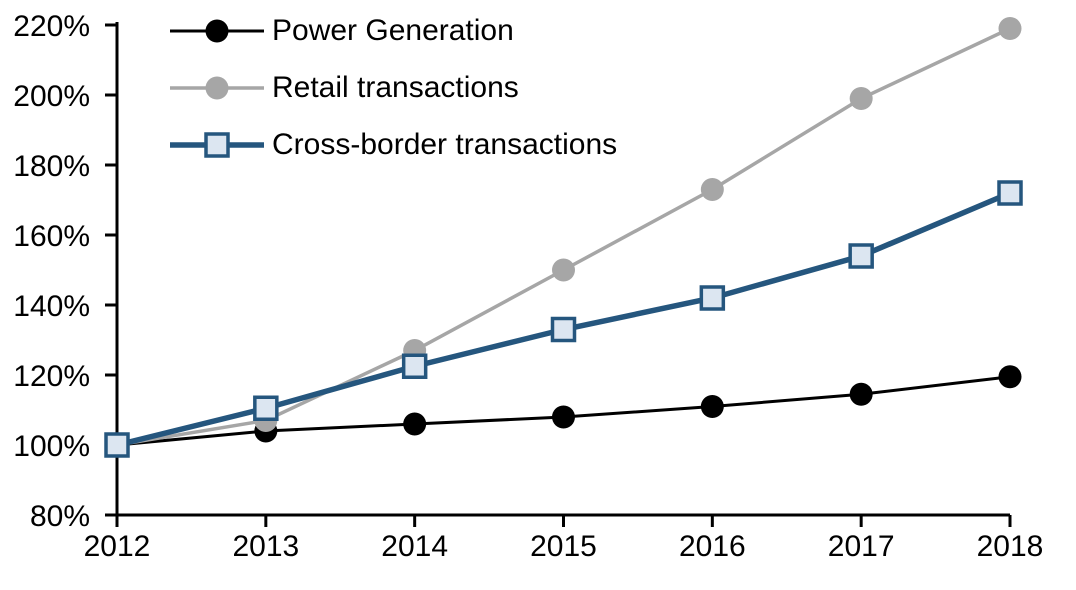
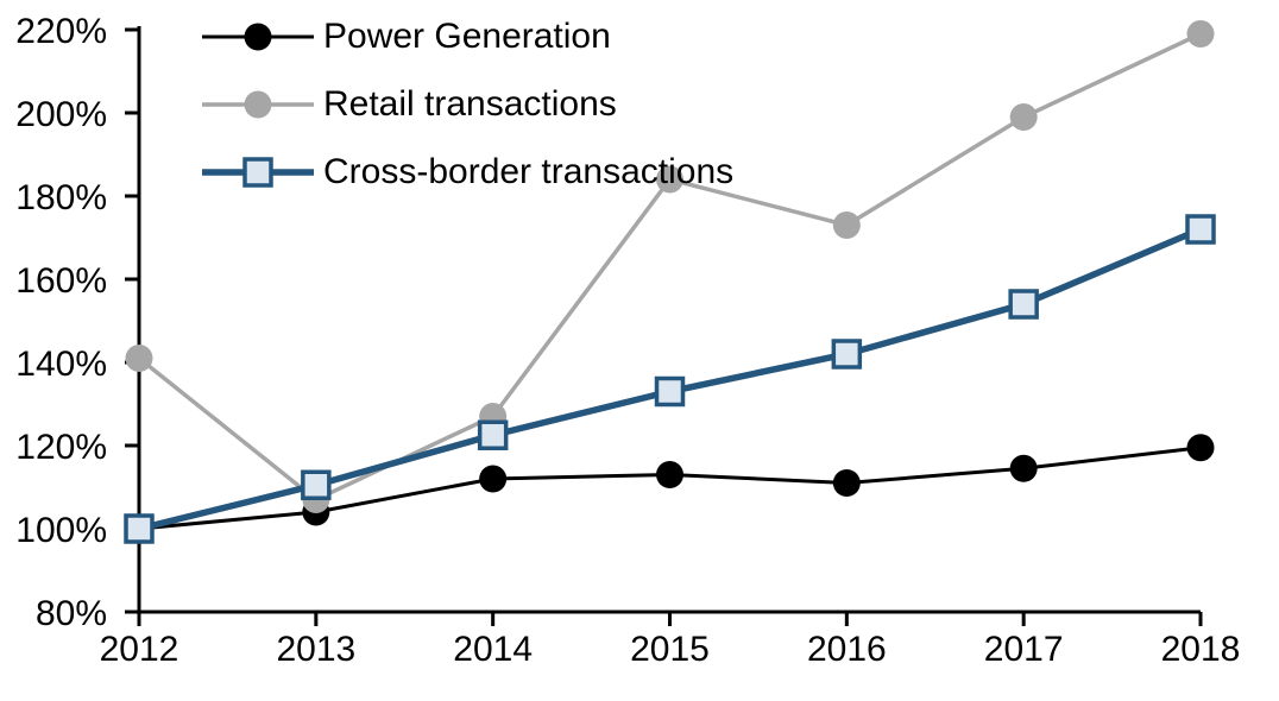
Retail transactions/2012: 100% -> 141%
Power Generation/2014: 106% -> 112%
Power Generation/2015: 108% -> 113%
Retail transactions/2015: 150% -> 184%
